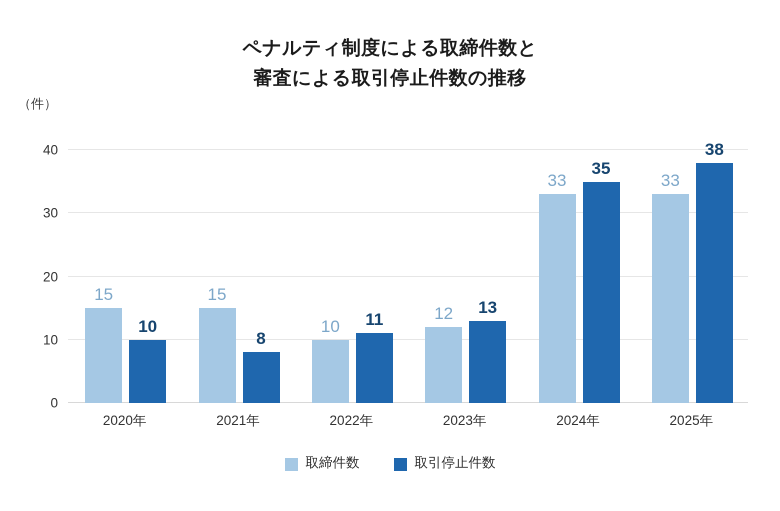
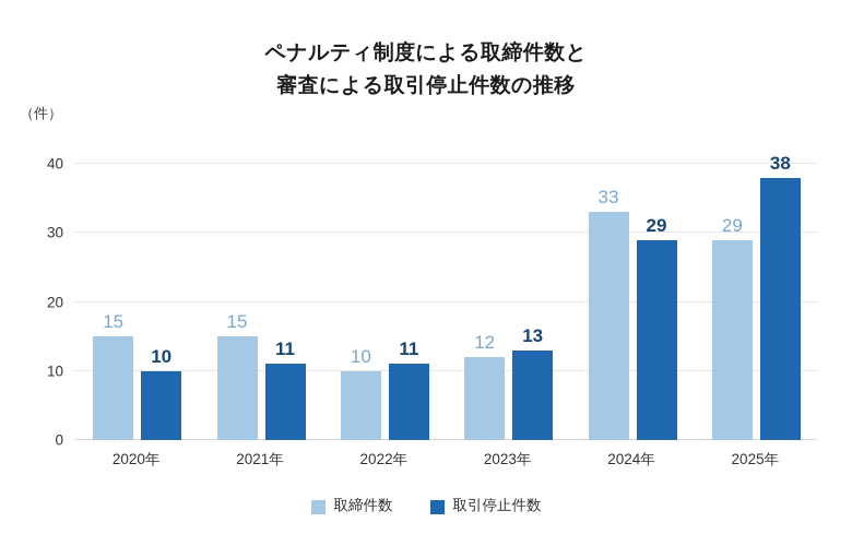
取引停止件数/2021年: 8 -> 11
取引停止件数/2024年: 35 -> 29
取締件数/2025年: 33 -> 29
